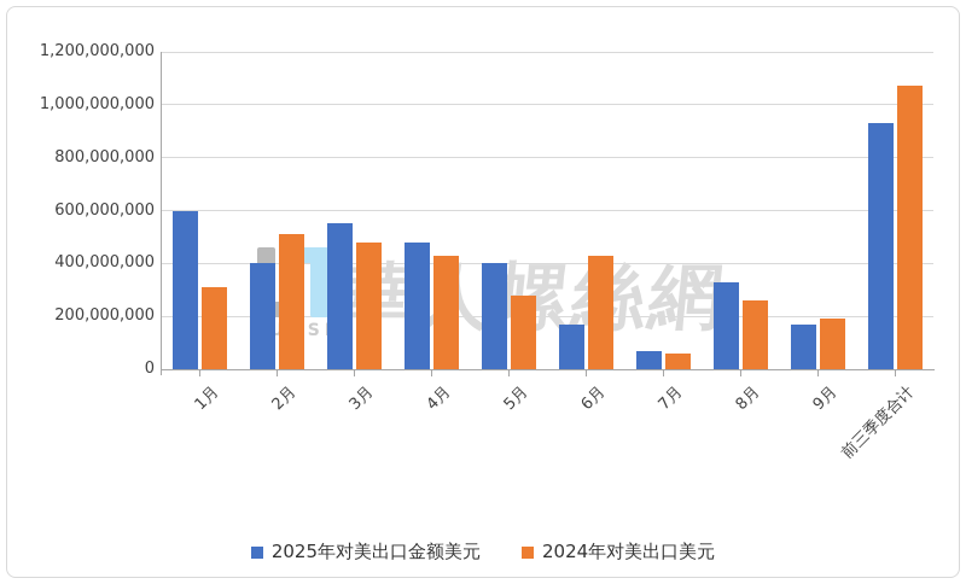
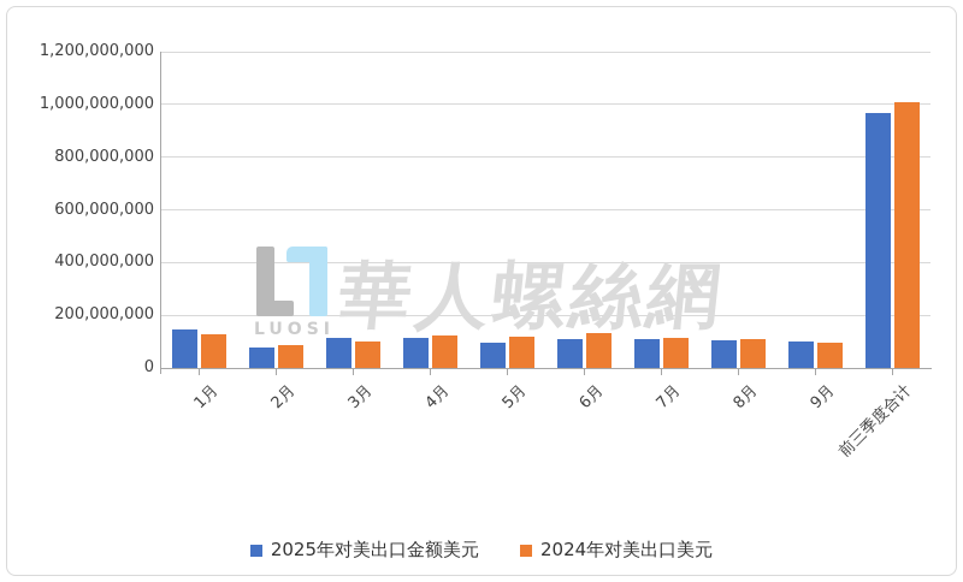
2025年对美出口金额美元/1月: 600000000 -> 140000000
2024年对美出口美元/1月: 310000000 -> 130000000
2025年对美出口金额美元/2月: 400000000 -> 80000000
2024年对美出口美元/2月: 510000000 -> 90000000
2025年对美出口金额美元/3月: 550000000 -> 110000000
2024年对美出口美元/3月: 480000000 -> 100000000
2025年对美出口金额美元/4月: 480000000 -> 120000000
2024年对美出口美元/4月: 430000000 -> 120000000
2025年对美出口金额美元/5月: 400000000 -> 100000000
2024年对美出口美元/5月: 280000000 -> 120000000
2025年对美出口金额美元/6月: 170000000 -> 110000000
2024年对美出口美元/6月: 430000000 -> 130000000
2025年对美出口金额美元/7月: 70000000 -> 110000000
2024年对美出口美元/7月: 60000000 -> 120000000
2025年对美出口金额美元/8月: 330000000 -> 100000000
2024年对美出口美元/8月: 260000000 -> 110000000
2025年对美出口金额美元/9月: 170000000 -> 100000000
2024年对美出口美元/9月: 190000000 -> 100000000
2025年对美出口金额美元/前三季度合计: 930000000 -> 970000000
2024年对美出口美元/前三季度合计: 1070000000 -> 1010000000
